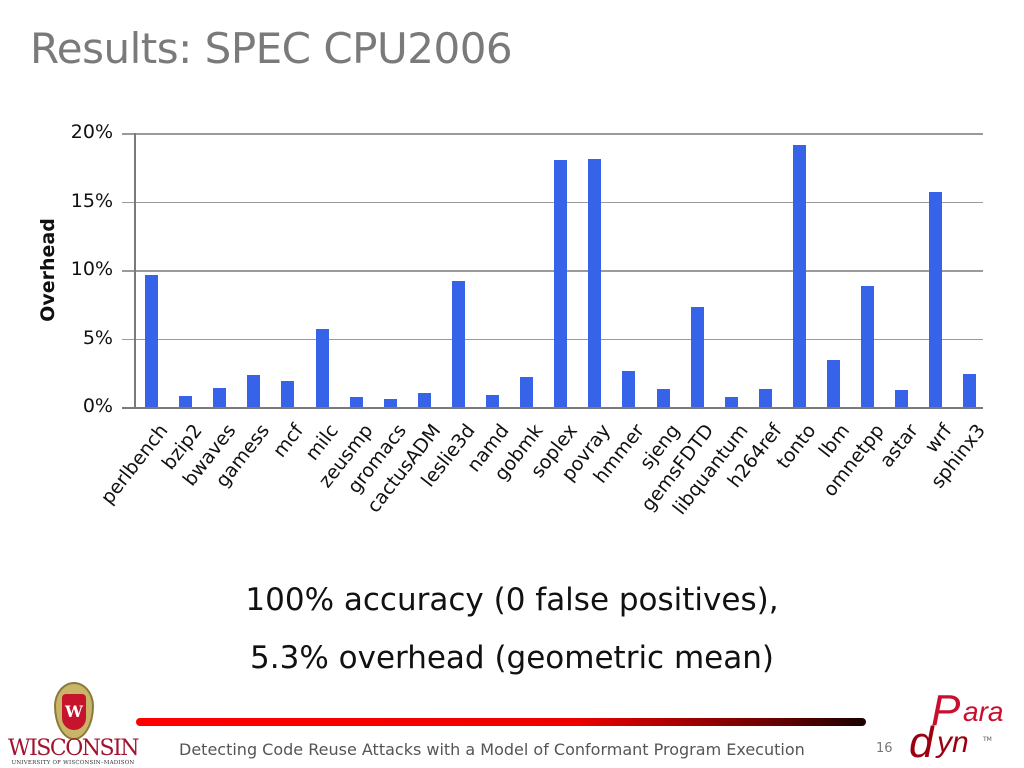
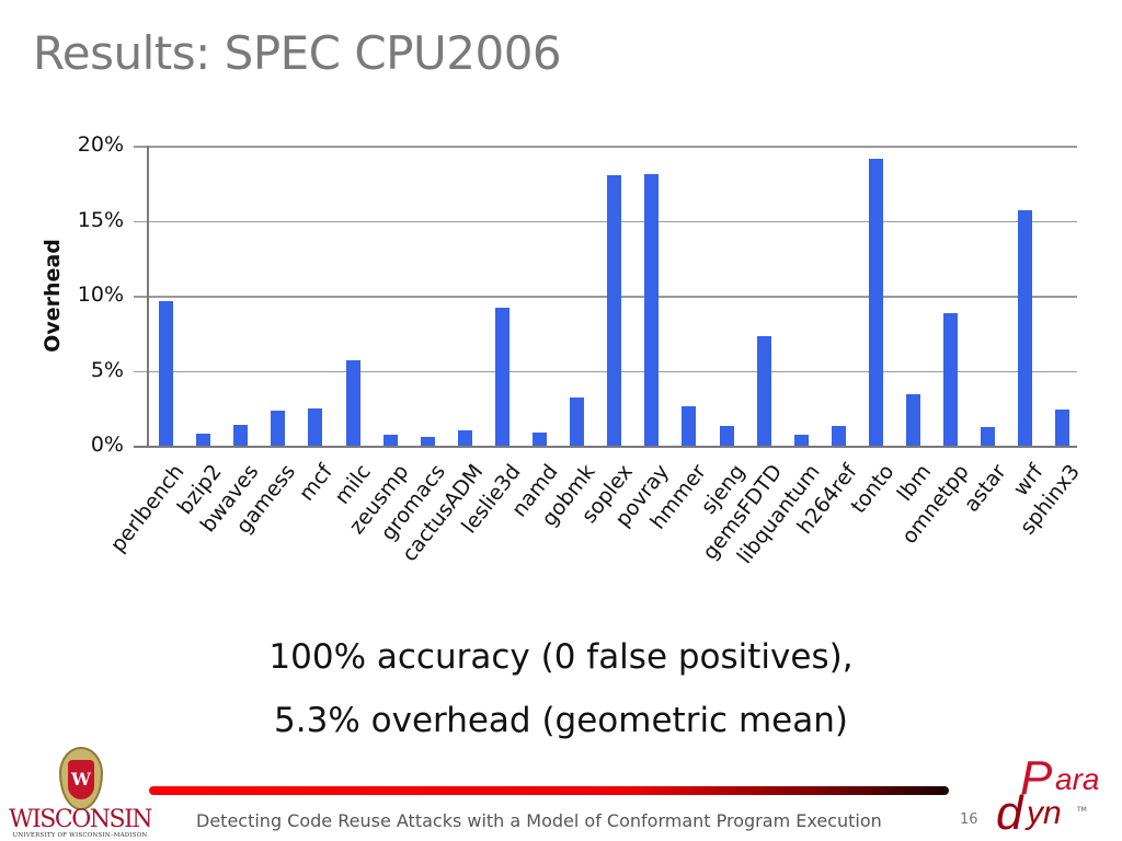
mcf: 1.9% -> 2.5%
gobmk: 2.2% -> 3.2%
